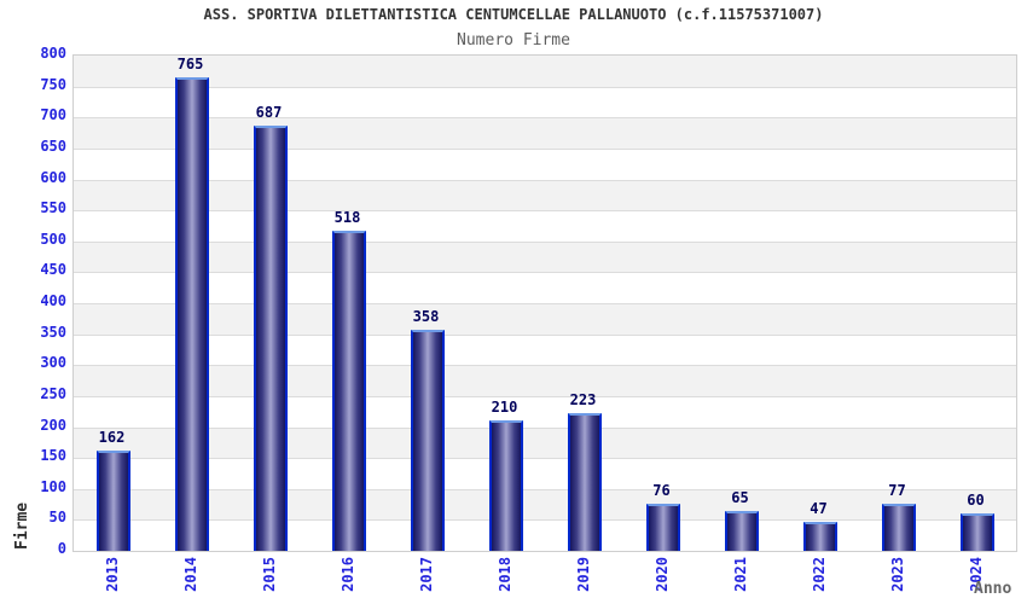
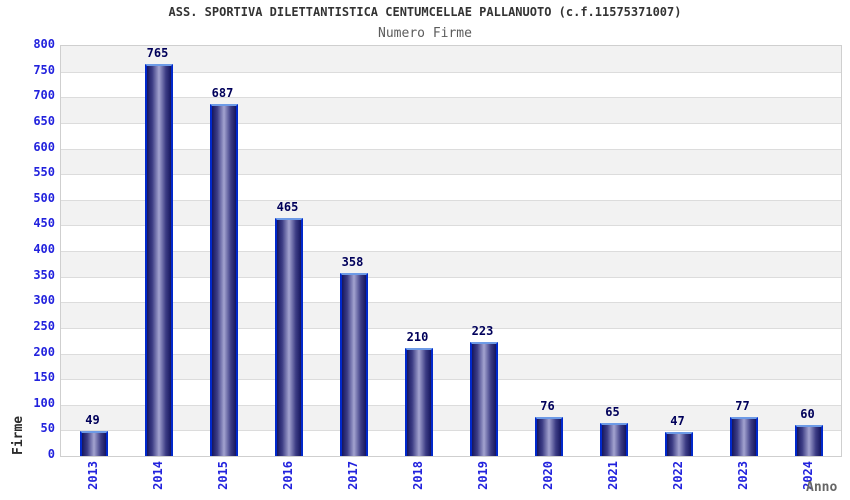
2013: 162 -> 49
2016: 518 -> 465
